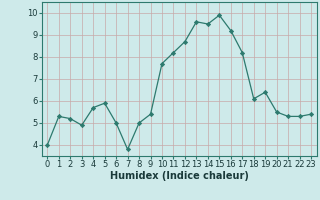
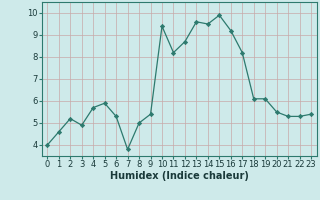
1: 5.3 -> 4.6
6: 5.0 -> 5.3
10: 7.7 -> 9.4
19: 6.4 -> 6.1
